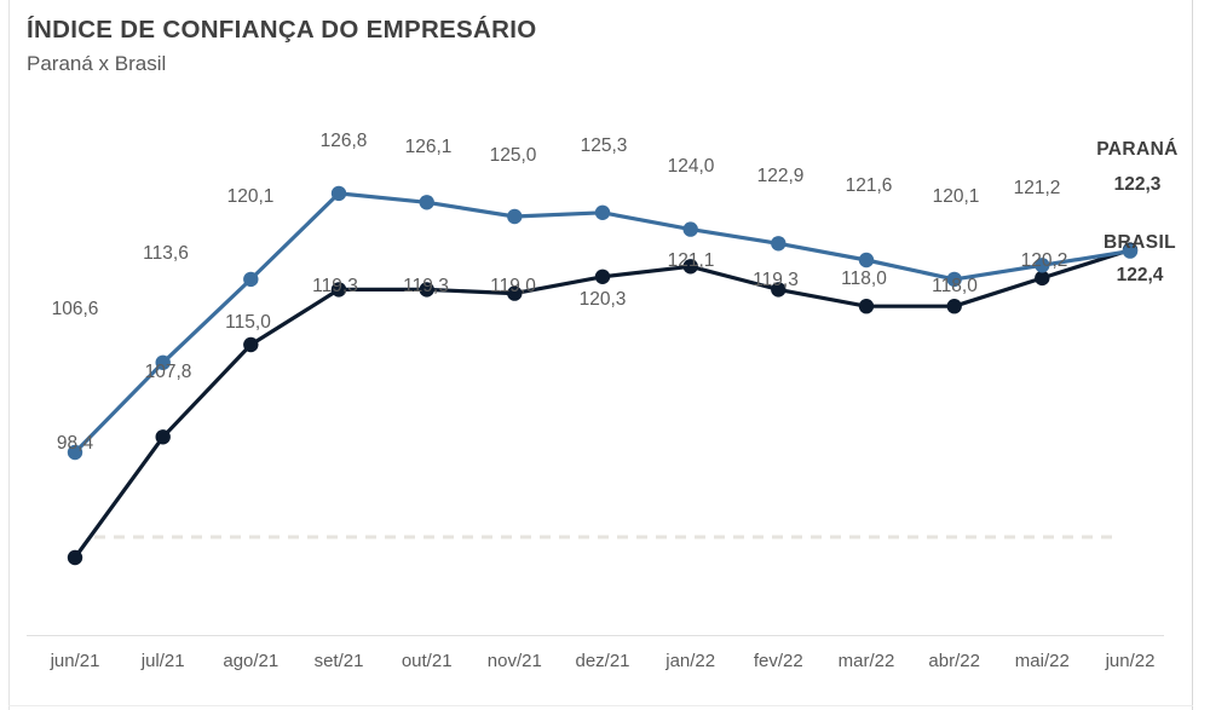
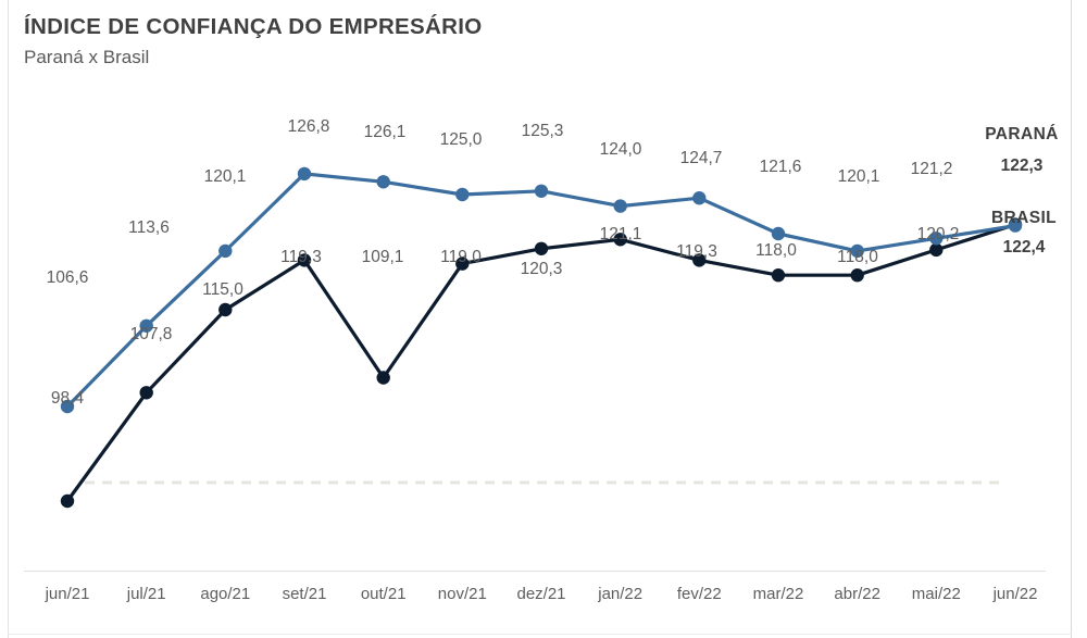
BRASIL/out/21: 119,3 -> 109,1
PARANÁ/fev/22: 122,9 -> 124,7
